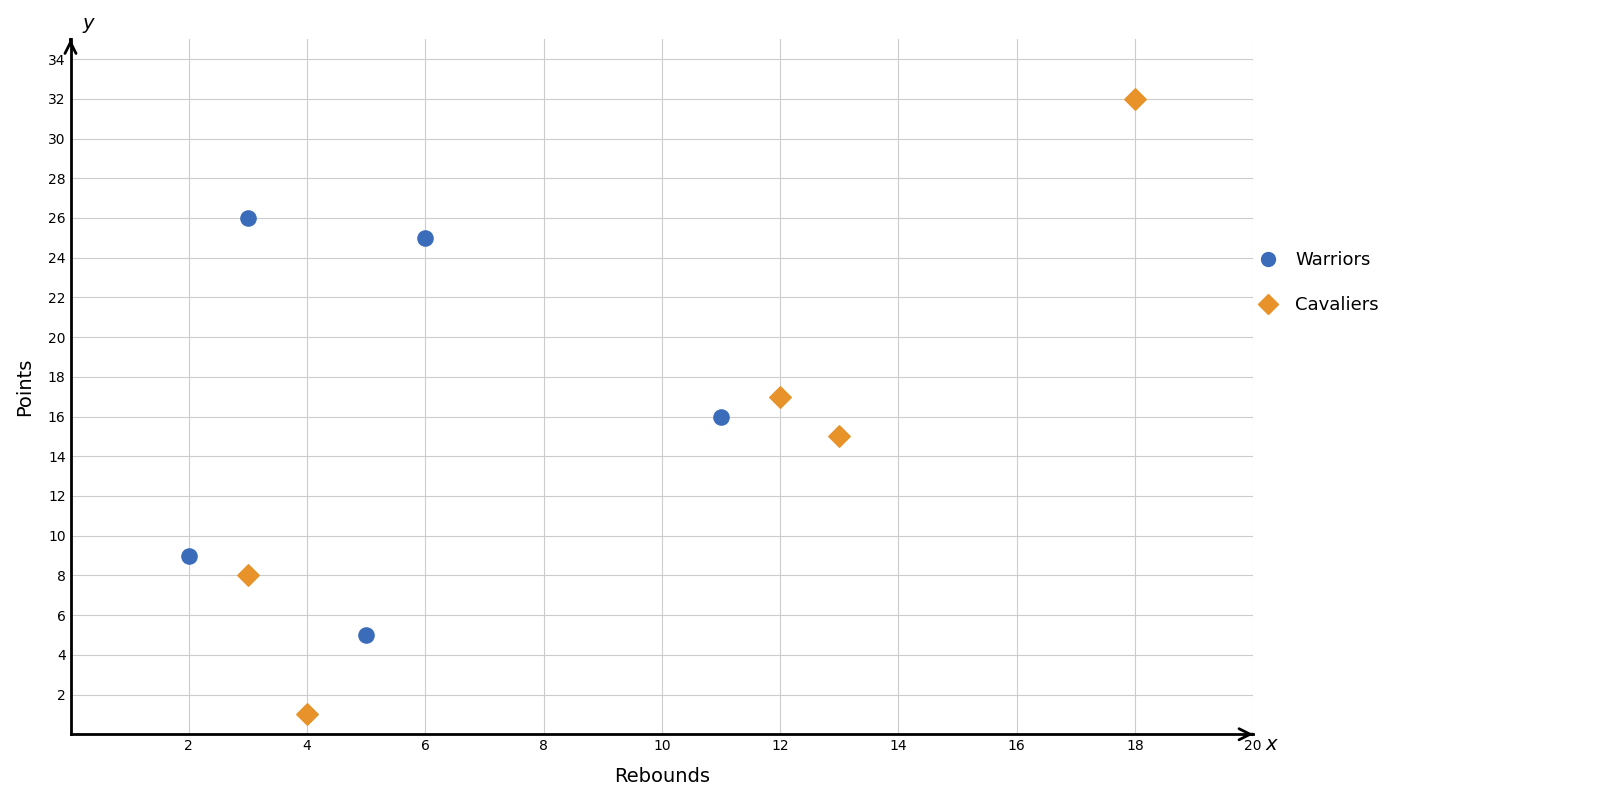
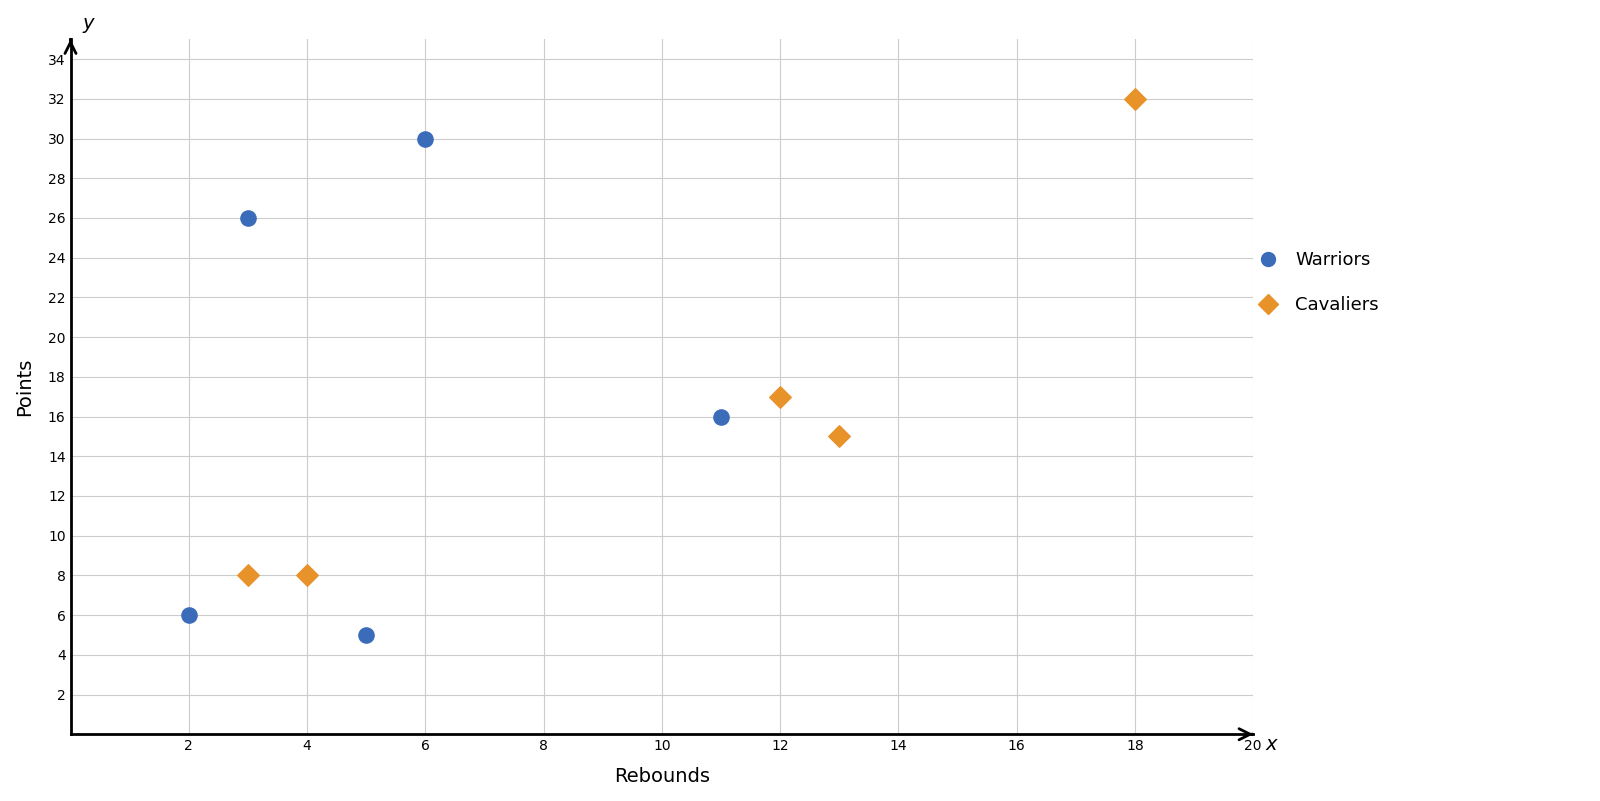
Warriors/2: 9 -> 6
Cavaliers/4: 1 -> 8
Warriors/6: 25 -> 30
